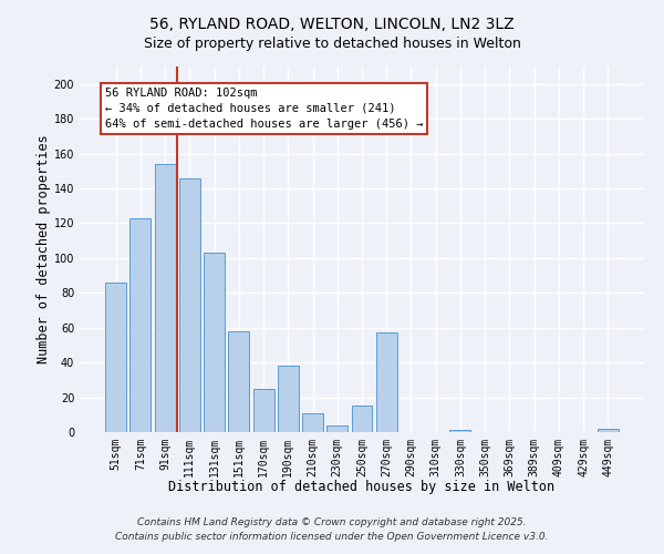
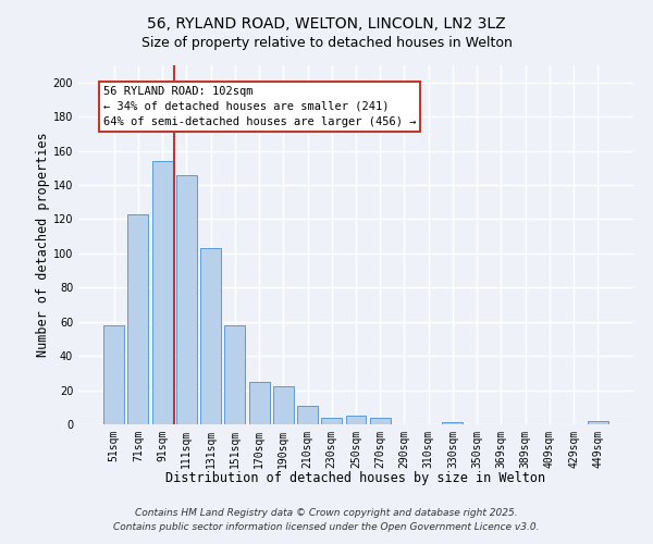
51sqm: 86 -> 58
190sqm: 38 -> 22
250sqm: 15 -> 5
270sqm: 57 -> 4
